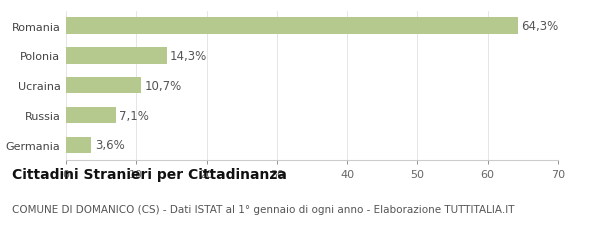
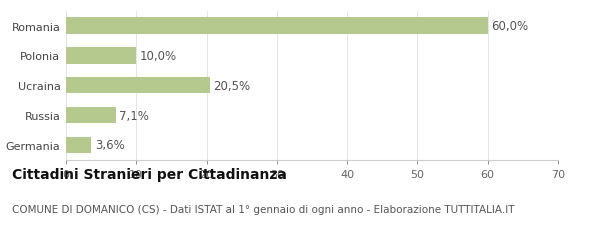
Romania: 64,3% -> 60,0%
Polonia: 14,3% -> 10,0%
Ucraina: 10,7% -> 20,5%
